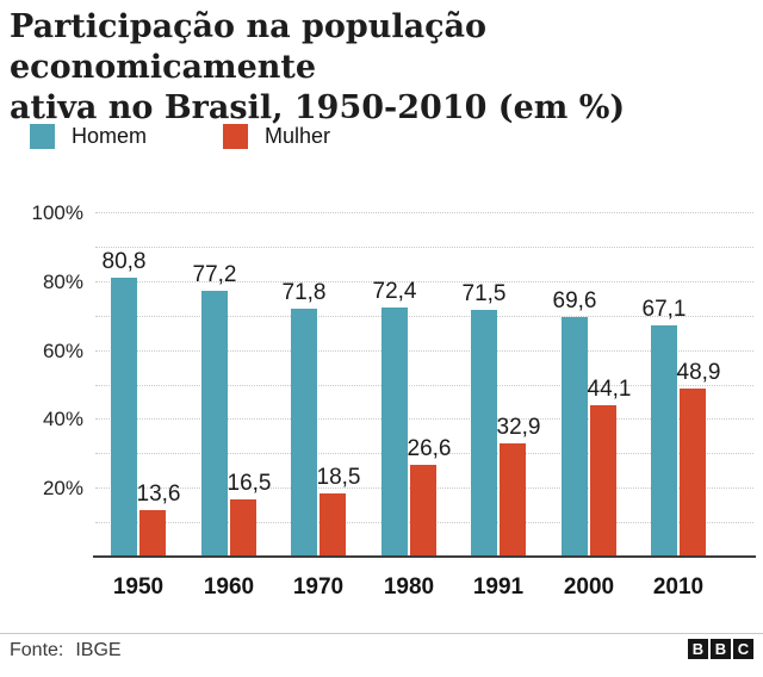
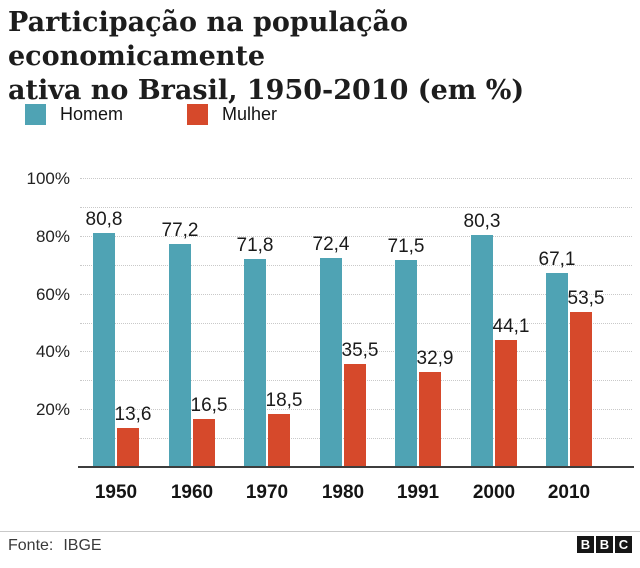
Mulher/1980: 26,6 -> 35,5
Homem/2000: 69,6 -> 80,3
Mulher/2010: 48,9 -> 53,5
